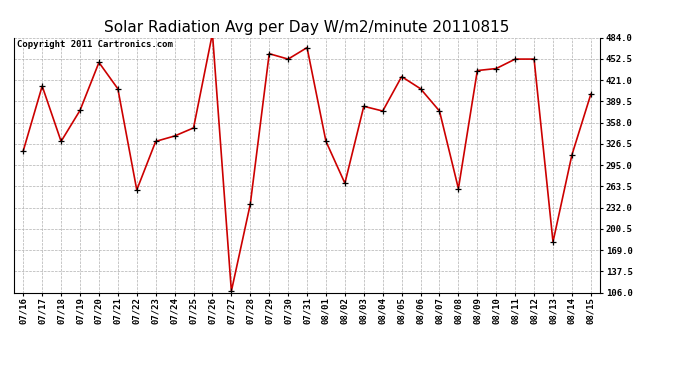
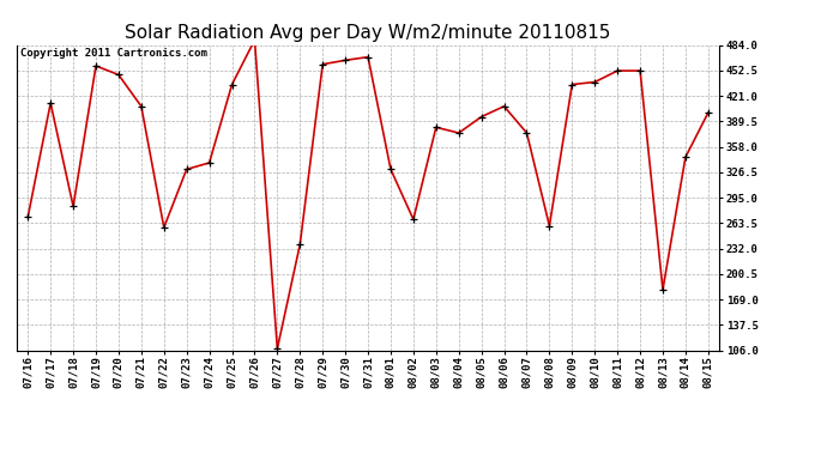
07/16: 316 -> 271
07/18: 330 -> 284
07/19: 376 -> 458
07/25: 350 -> 435
07/30: 452 -> 465
08/05: 426 -> 395
08/14: 310 -> 345
